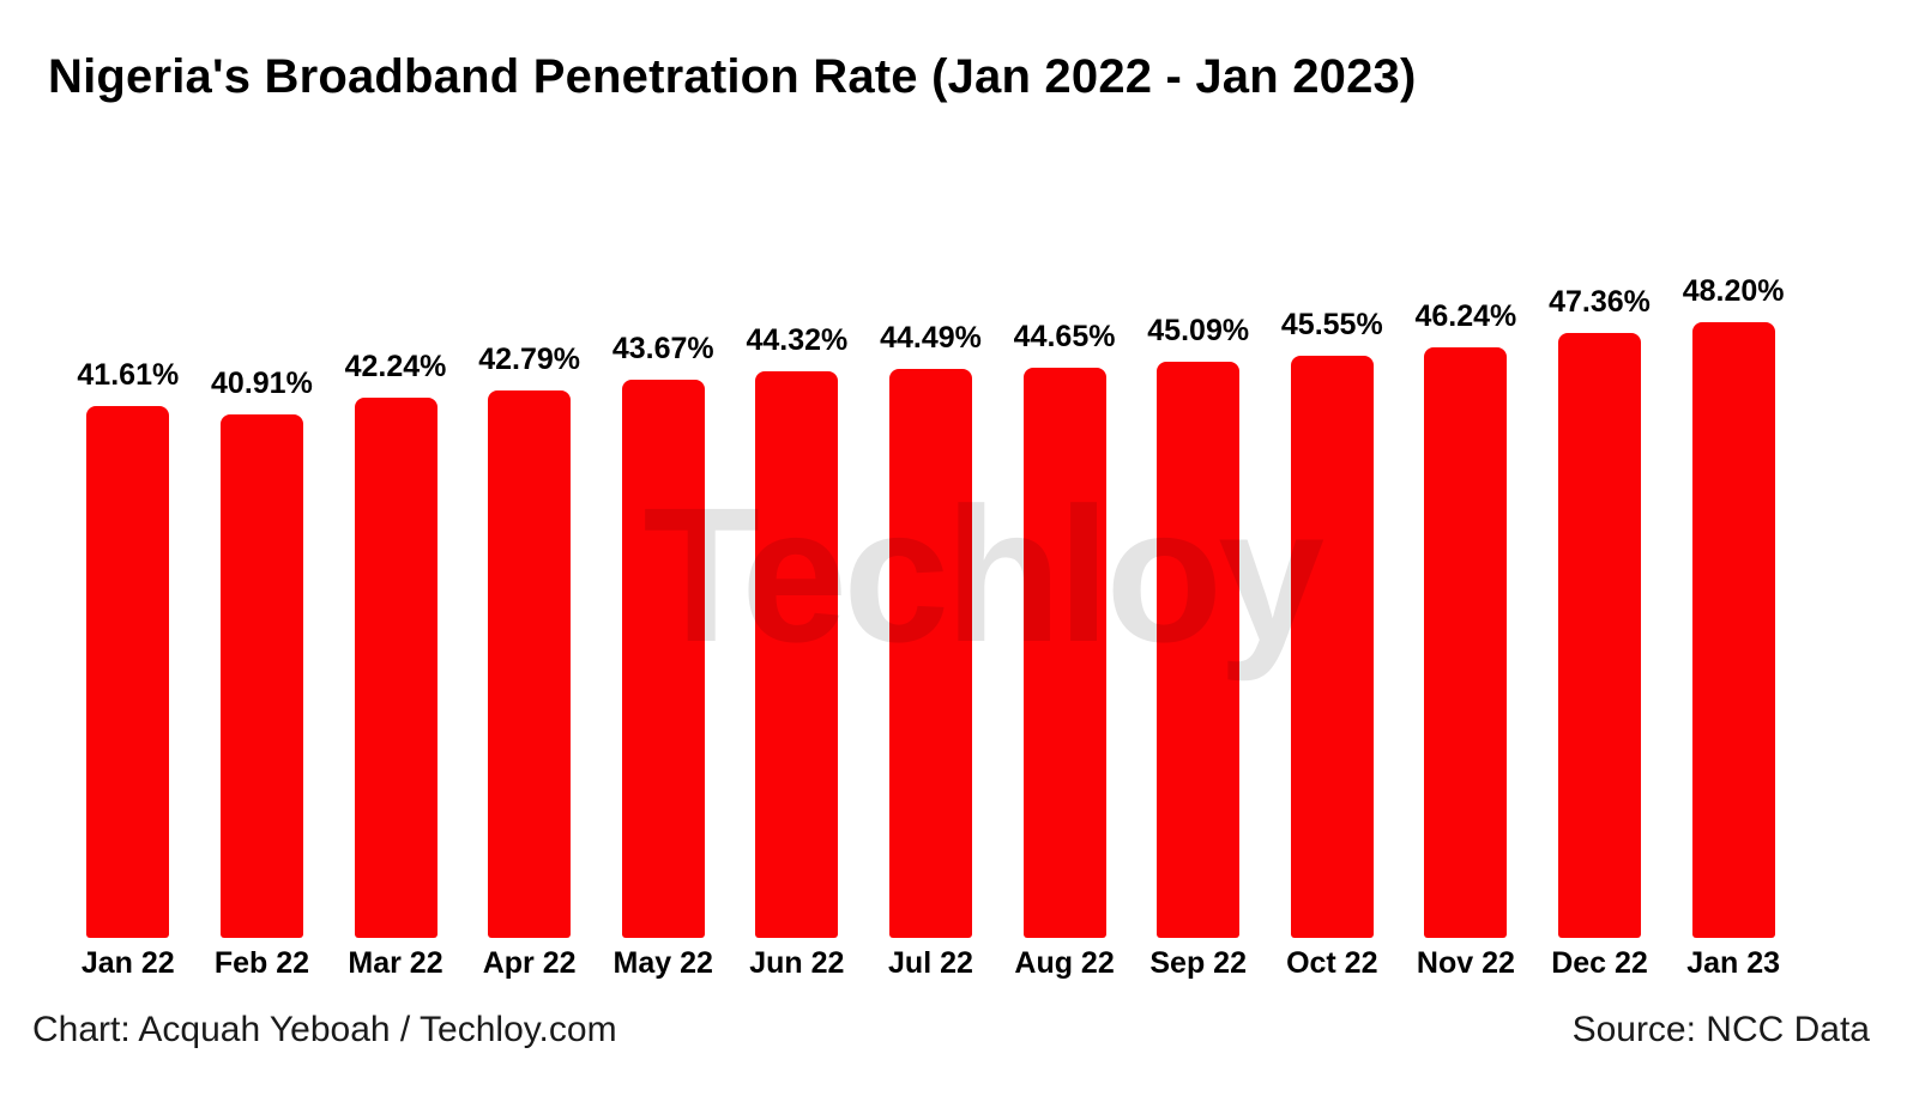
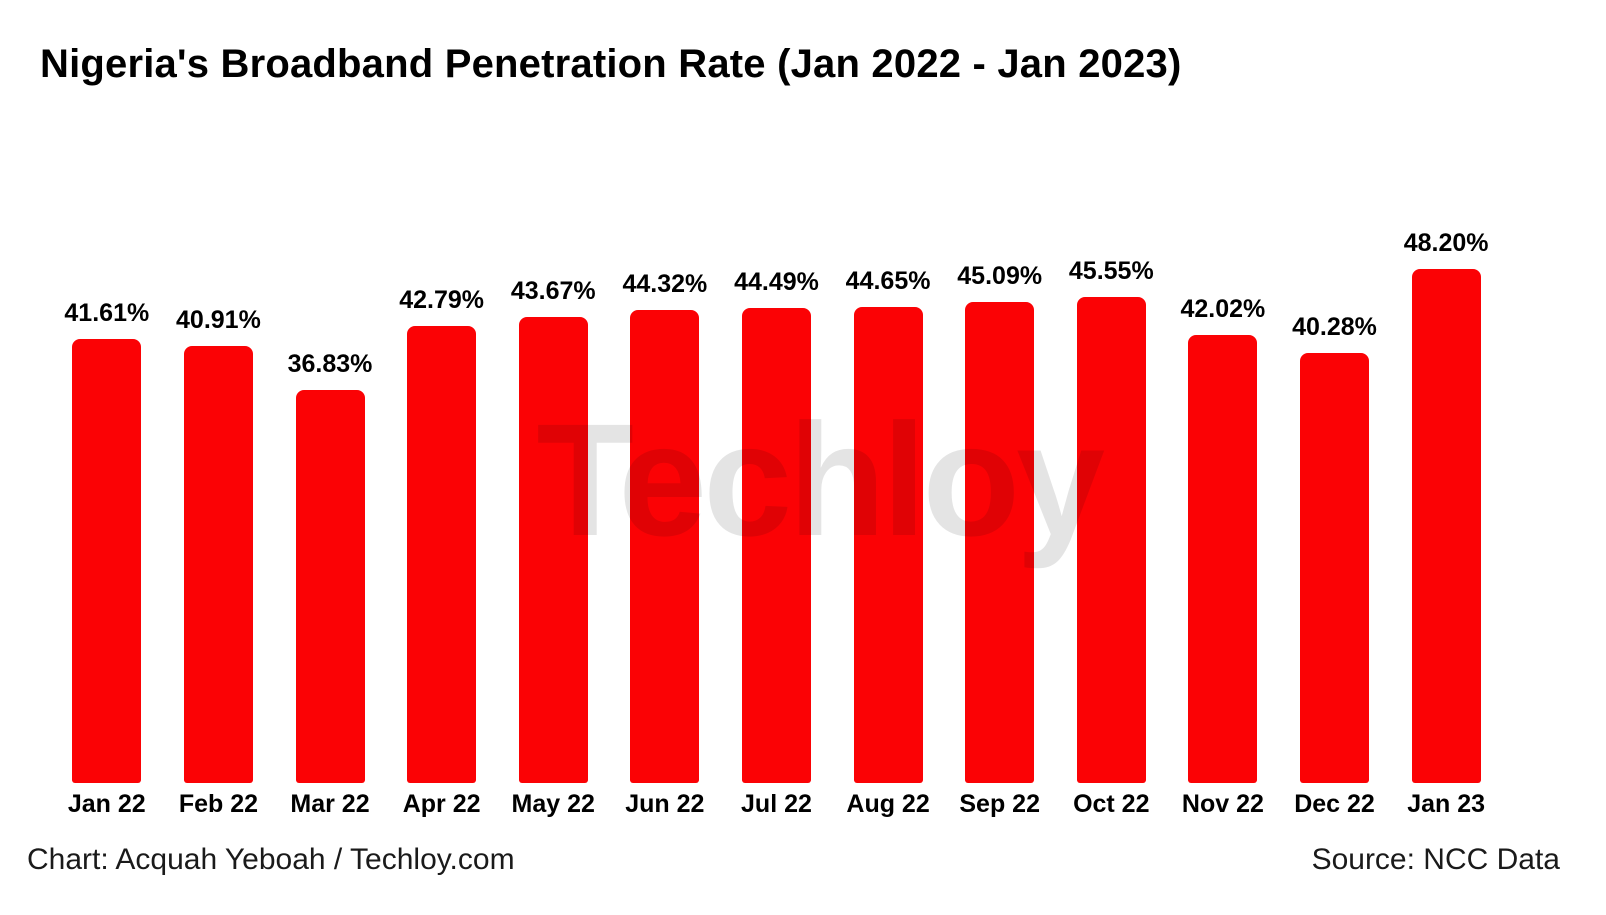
Mar 22: 42.24% -> 36.83%
Nov 22: 46.24% -> 42.02%
Dec 22: 47.36% -> 40.28%
